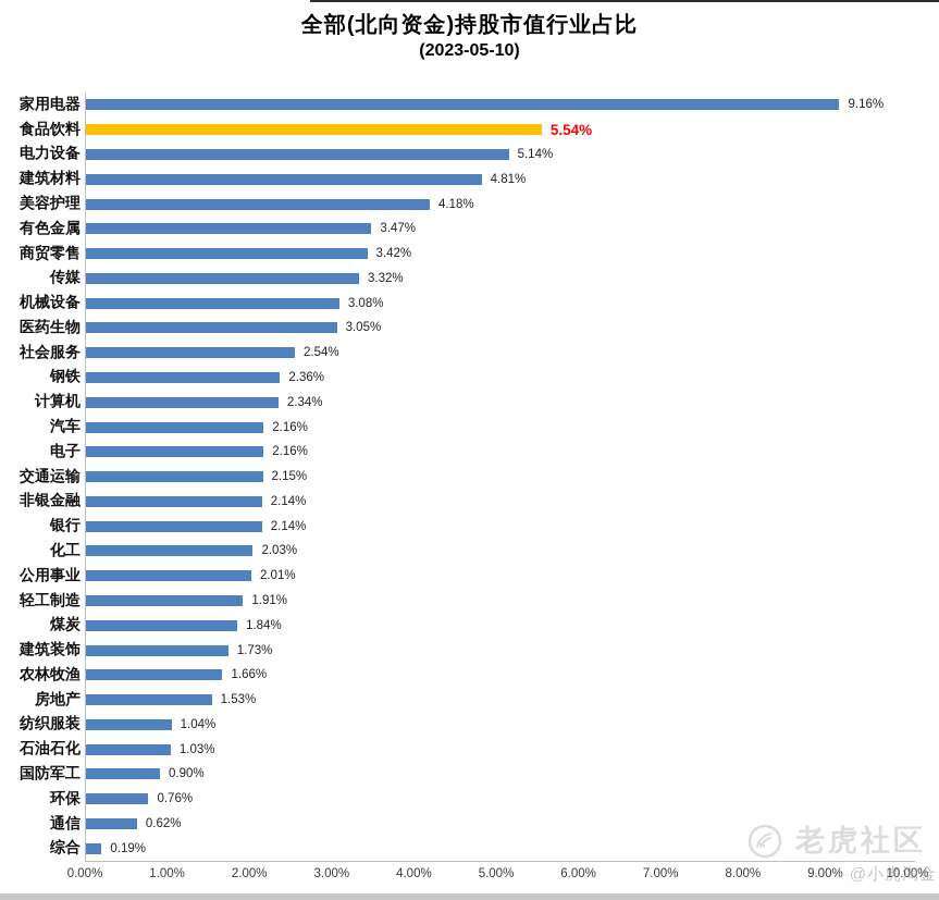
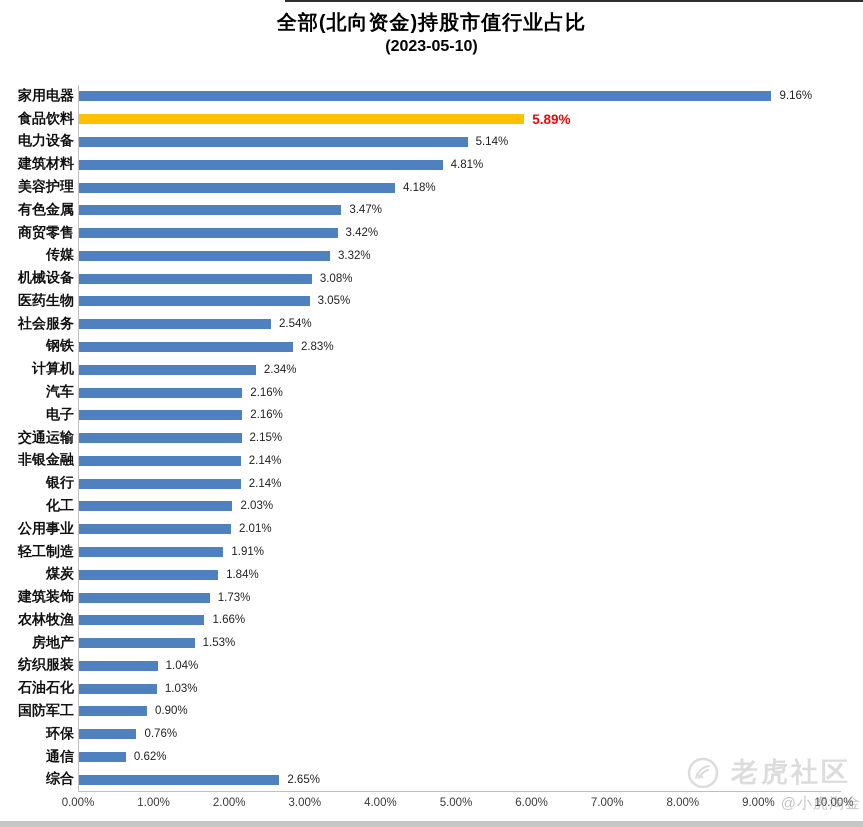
食品饮料: 5.54% -> 5.89%
钢铁: 2.36% -> 2.83%
综合: 0.19% -> 2.65%
